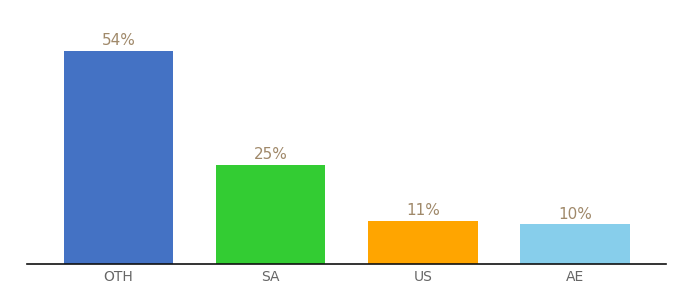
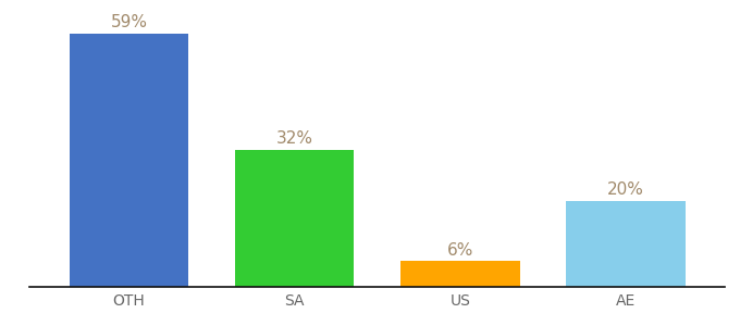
OTH: 54% -> 59%
SA: 25% -> 32%
US: 11% -> 6%
AE: 10% -> 20%
